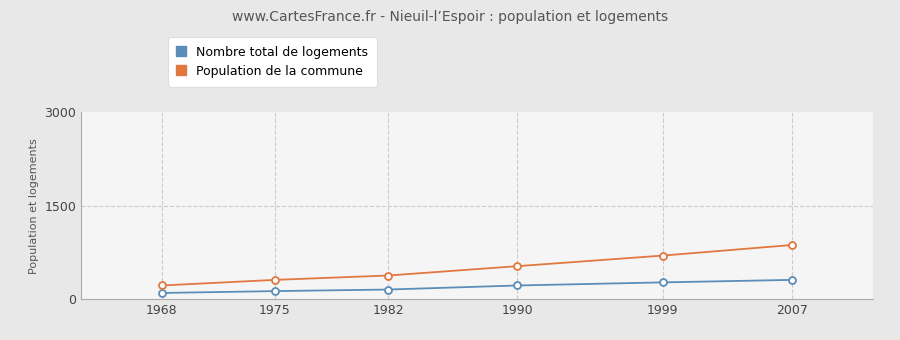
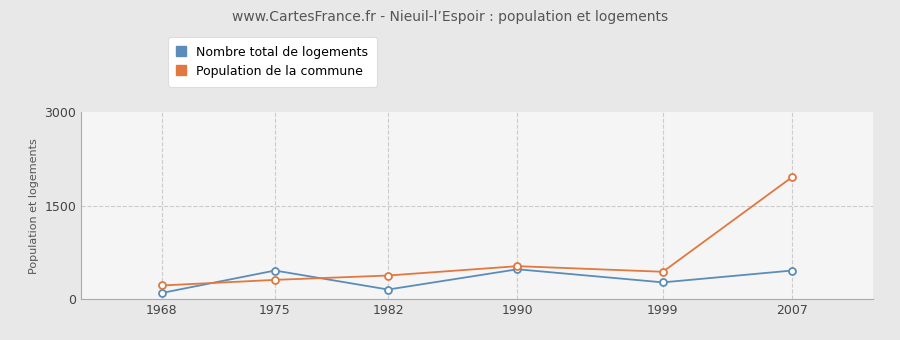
Nombre total de logements/1975: 130 -> 460
Nombre total de logements/1990: 220 -> 480
Population de la commune/1999: 700 -> 440
Nombre total de logements/2007: 310 -> 460
Population de la commune/2007: 870 -> 1960
